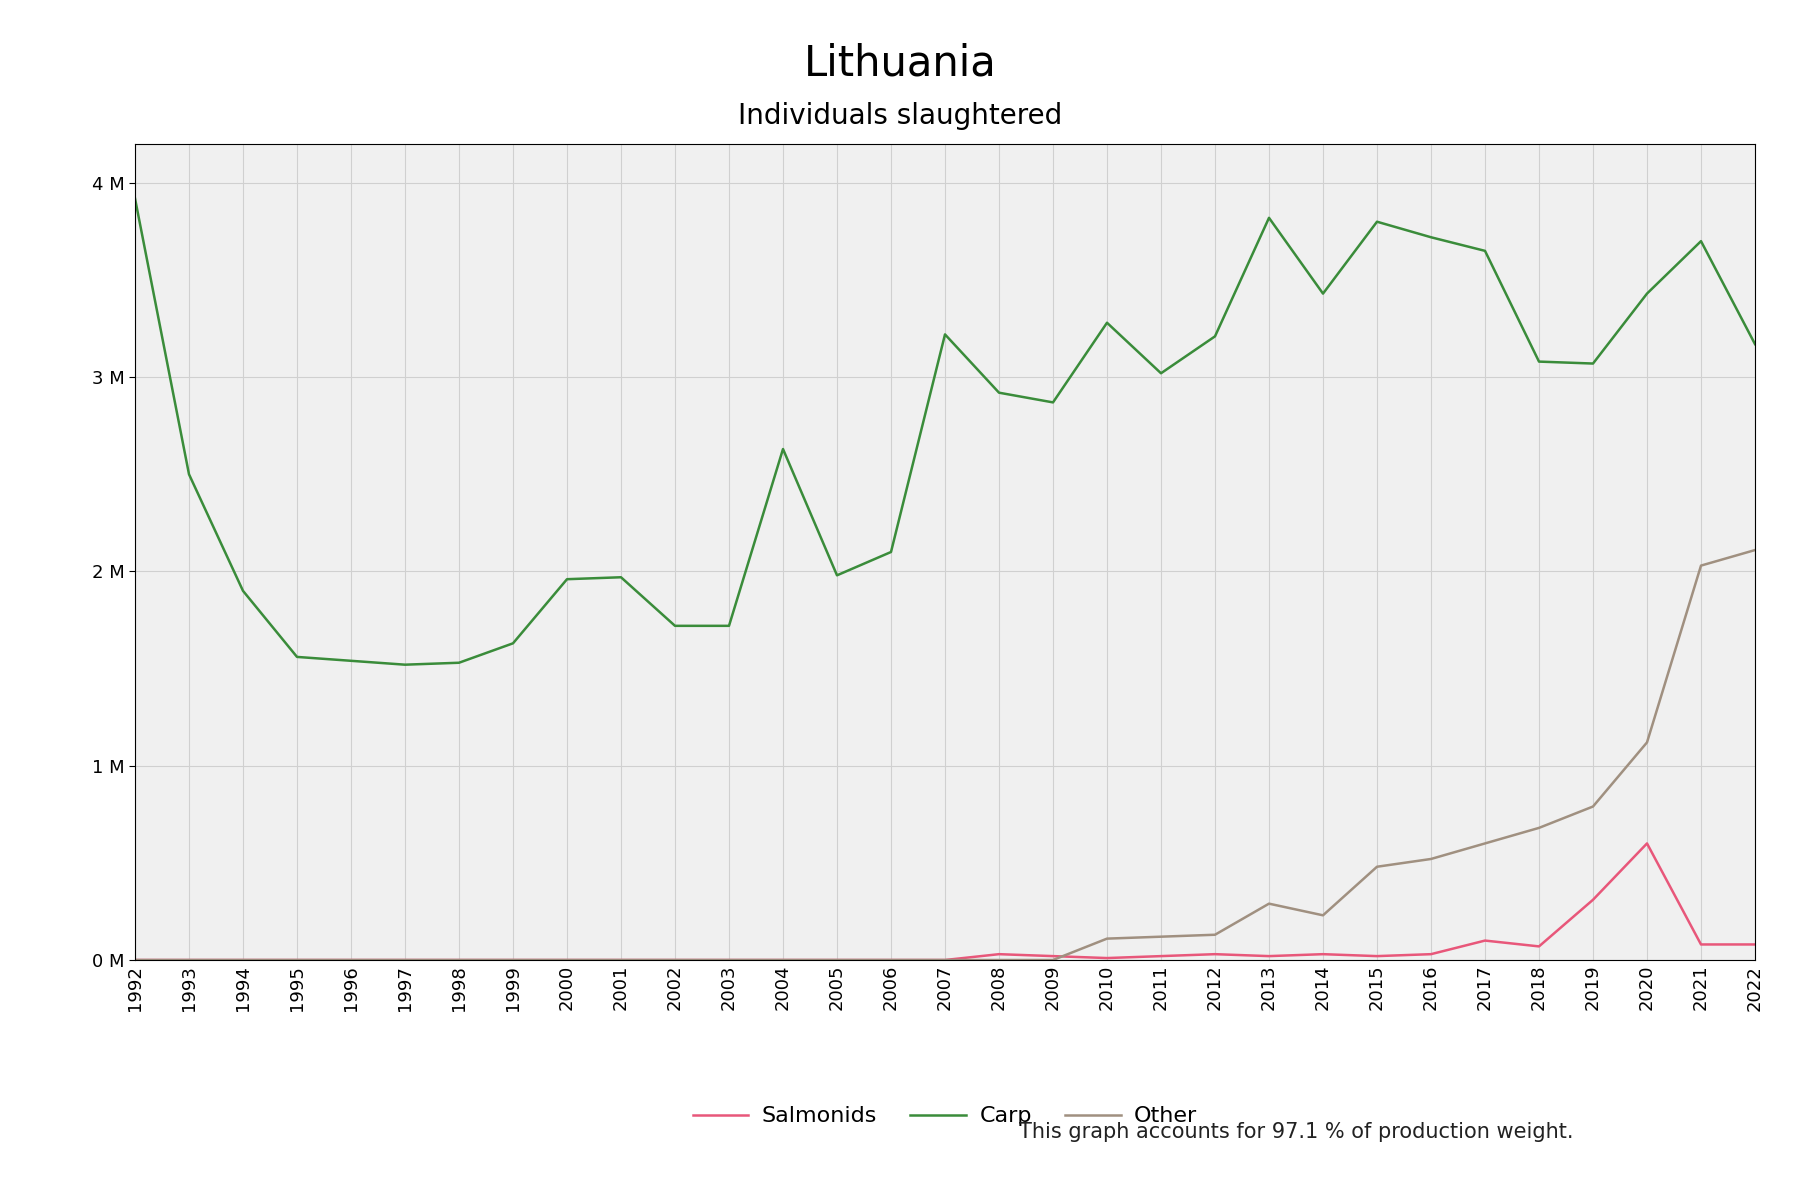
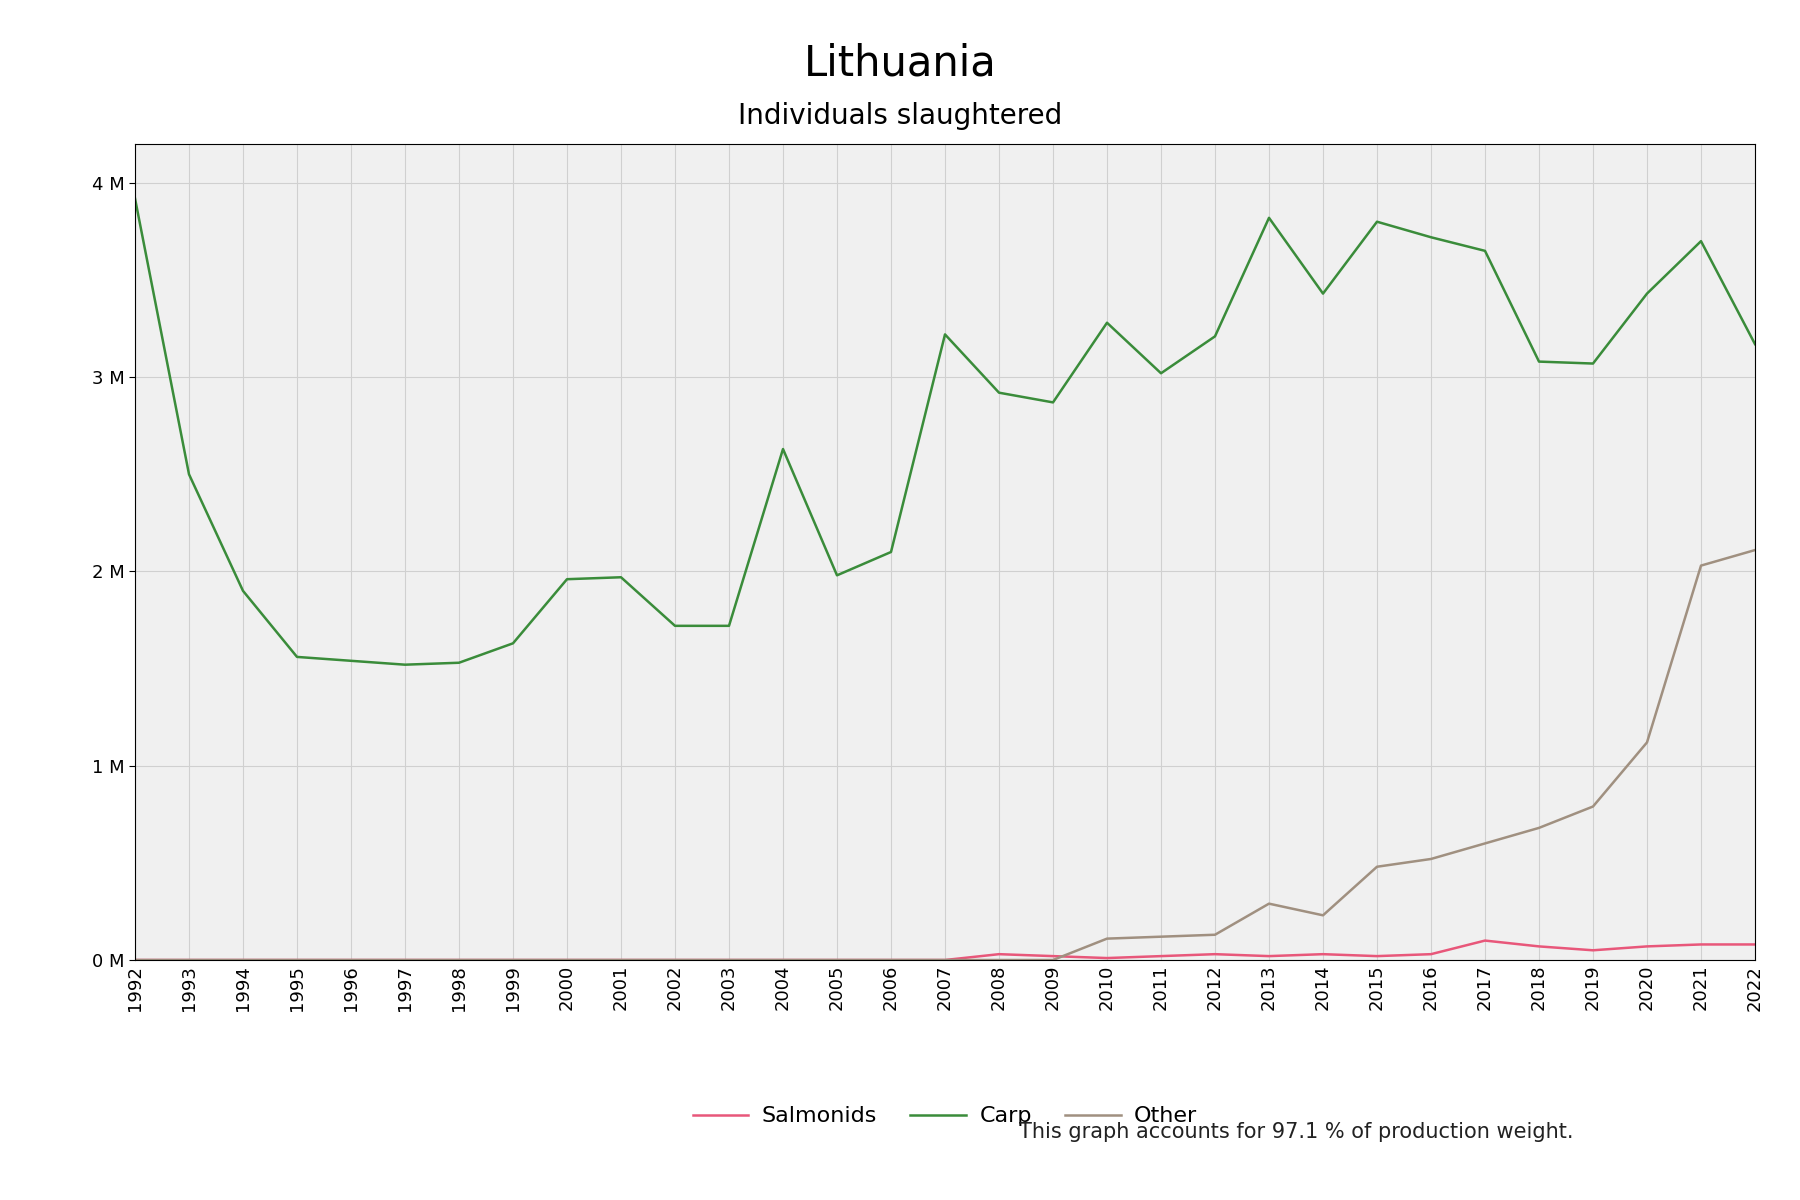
Salmonids/2019: 0.31 M -> 0.05 M
Salmonids/2020: 0.60 M -> 0.07 M
